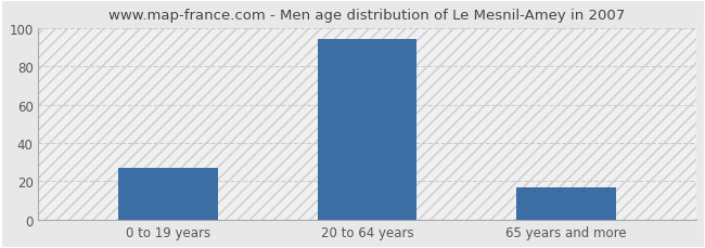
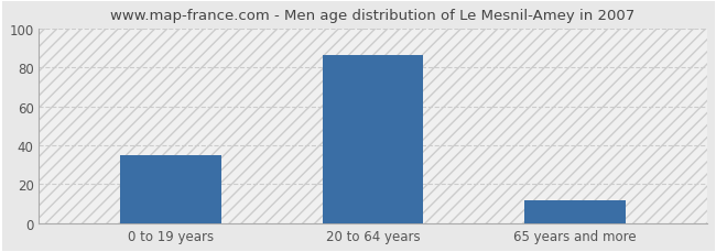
0 to 19 years: 27 -> 35
20 to 64 years: 94 -> 86
65 years and more: 17 -> 12
